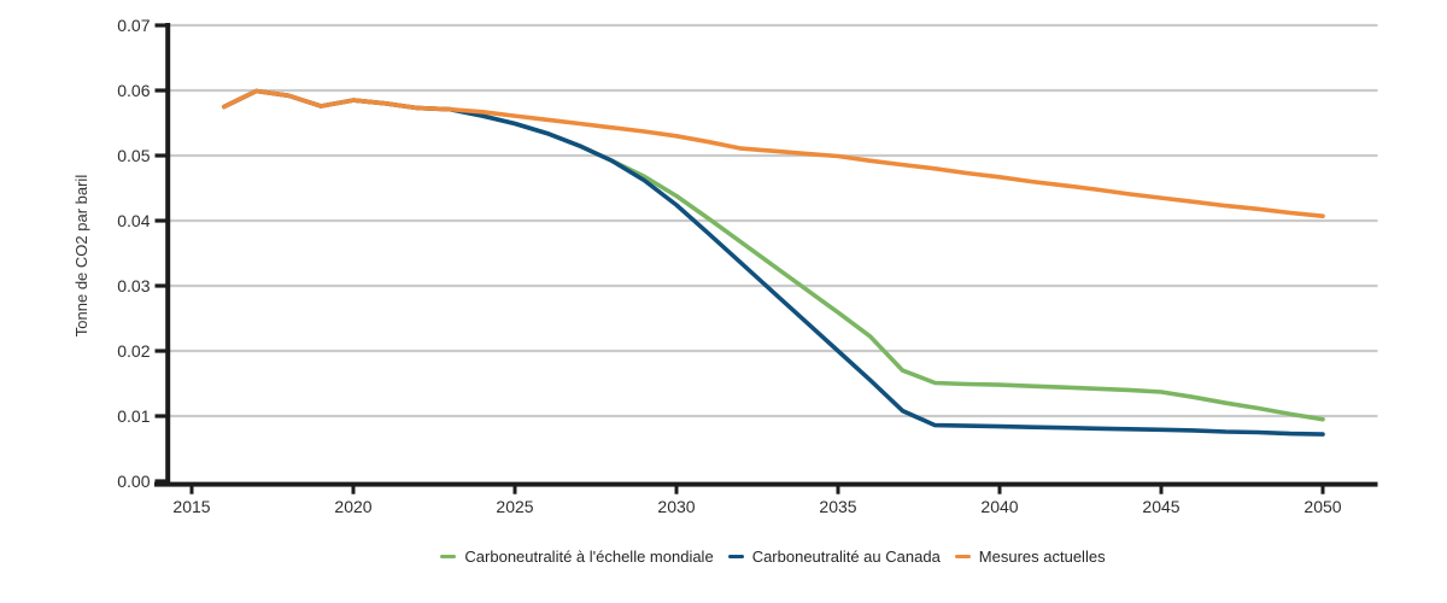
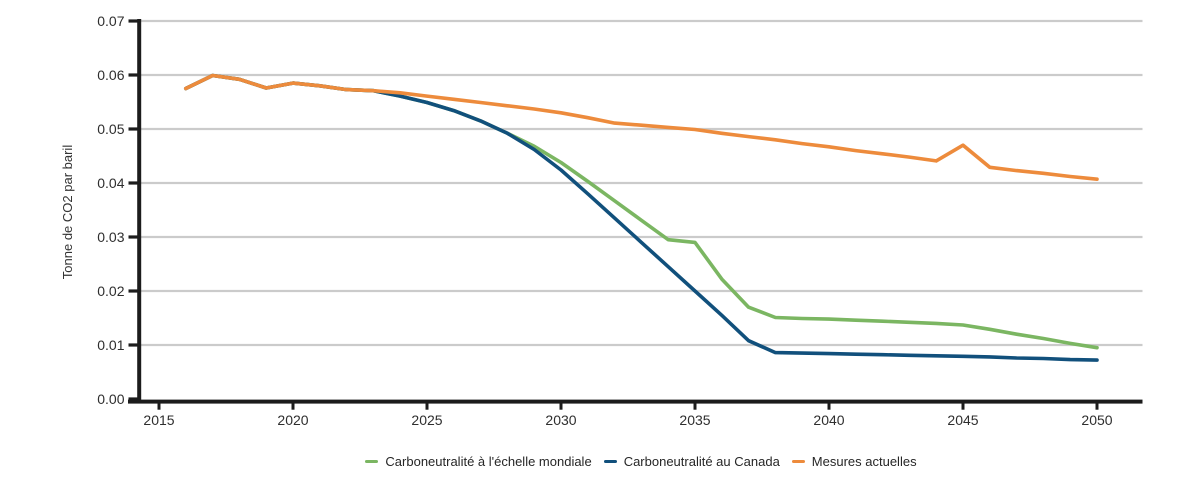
Carboneutralité à l'échelle mondiale/2035: 0.026 -> 0.029
Mesures actuelles/2045: 0.043 -> 0.047
